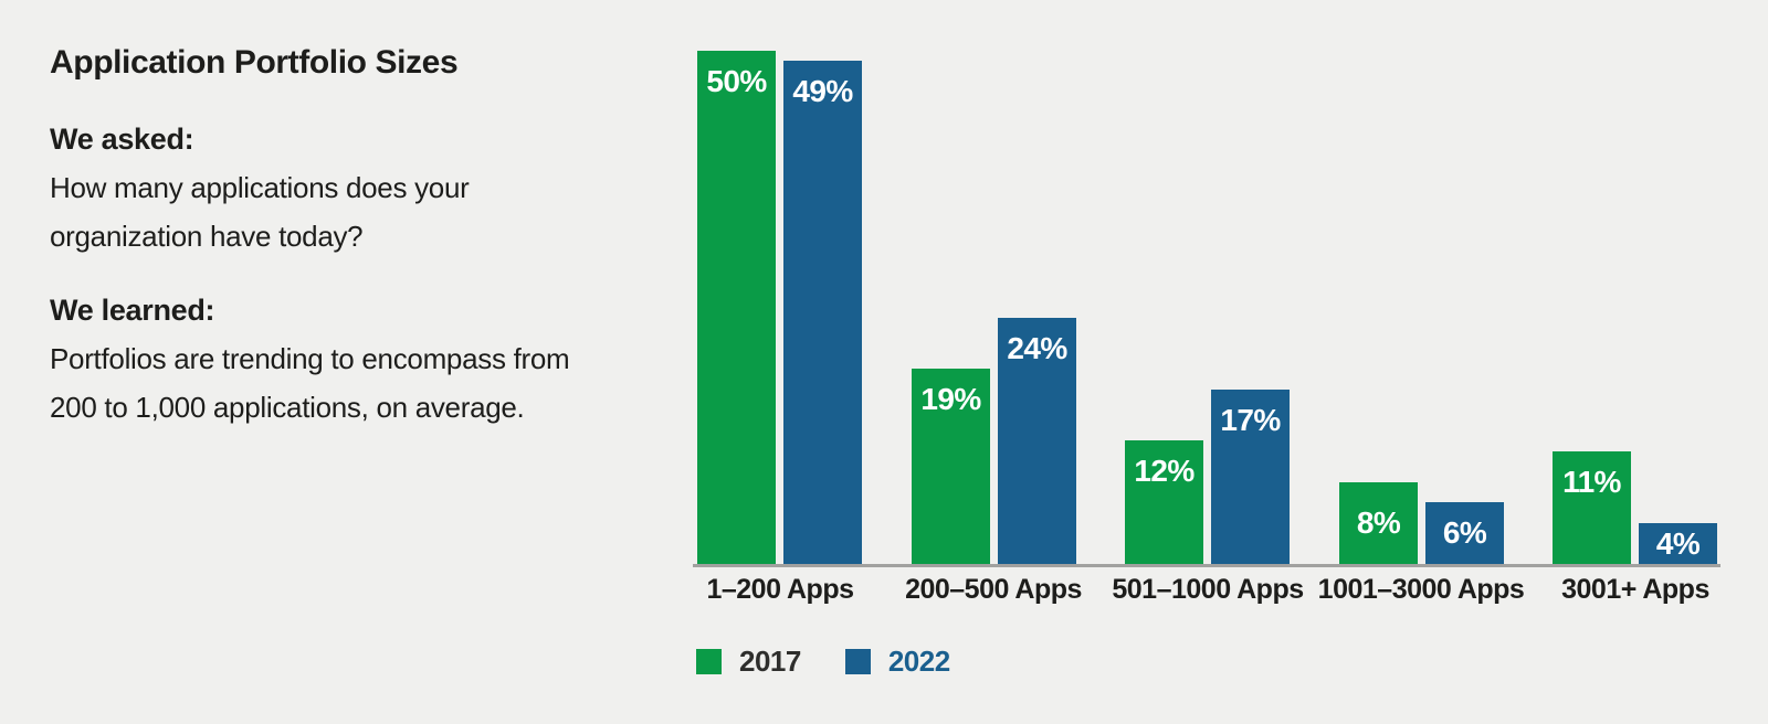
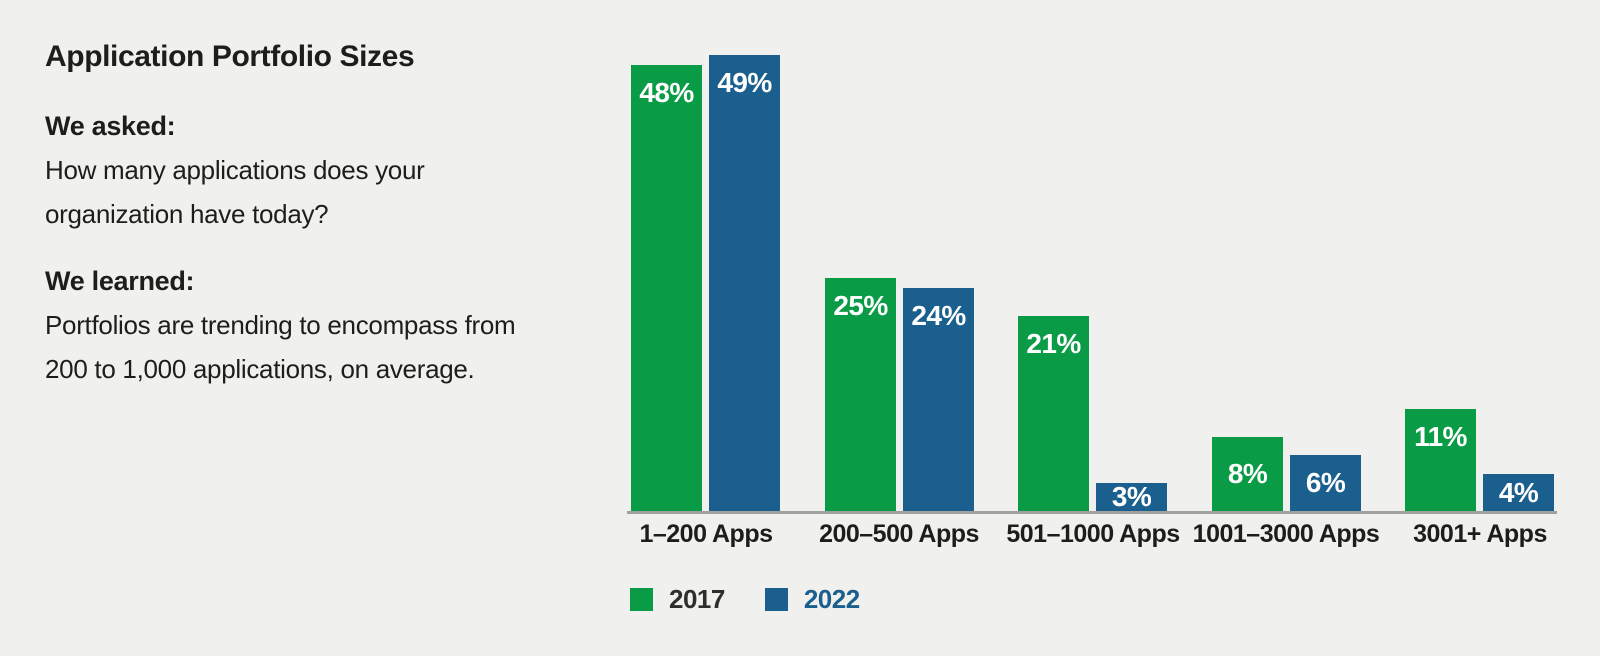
2017/1–200 Apps: 50% -> 48%
2017/200–500 Apps: 19% -> 25%
2017/501–1000 Apps: 12% -> 21%
2022/501–1000 Apps: 17% -> 3%
